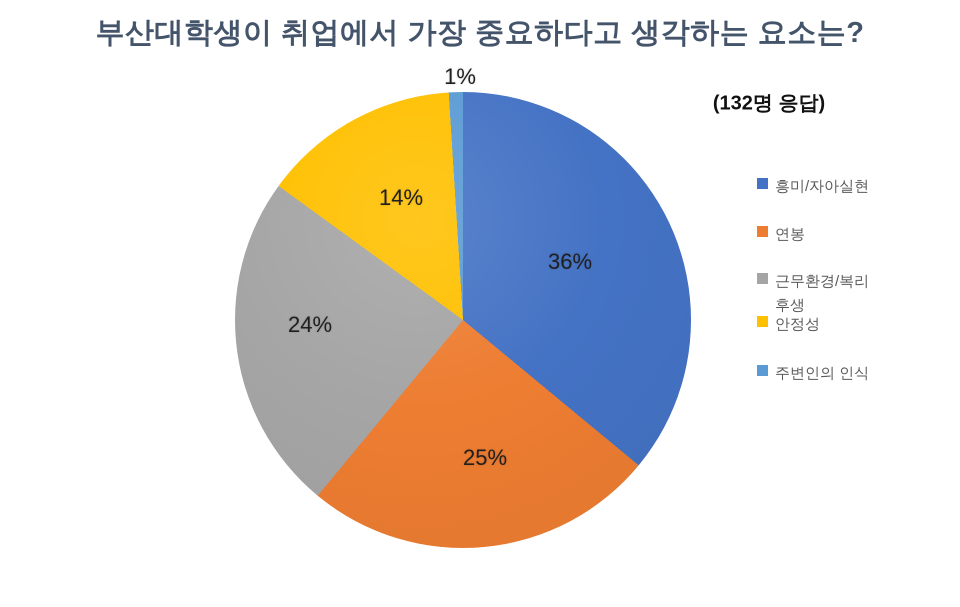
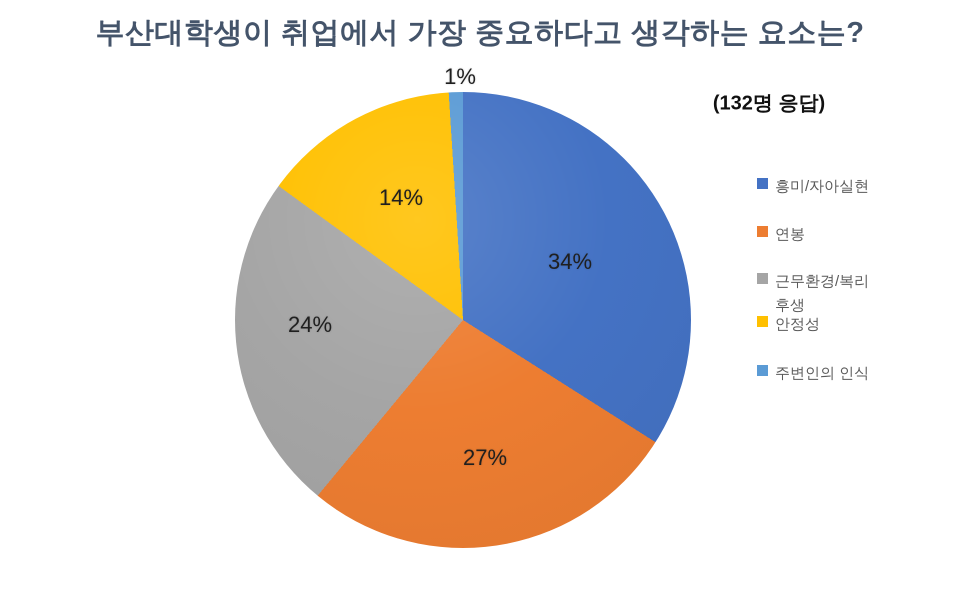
흥미/자아실현: 36% -> 34%
연봉: 25% -> 27%
